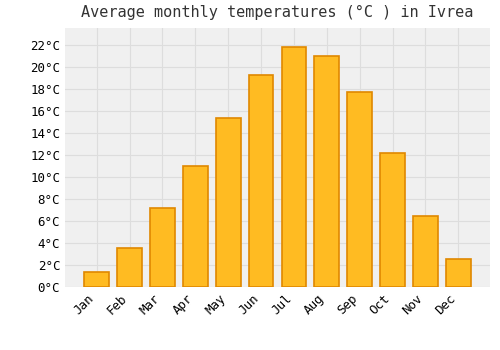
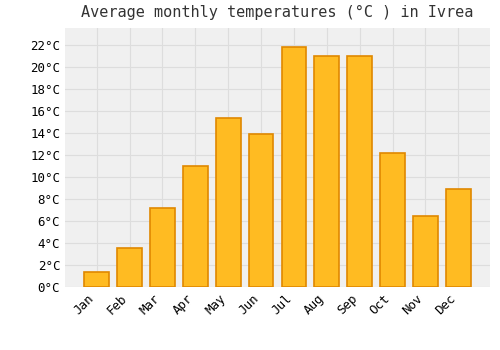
Jun: 19.2°C -> 13.9°C
Sep: 17.7°C -> 21.0°C
Dec: 2.5°C -> 8.9°C
